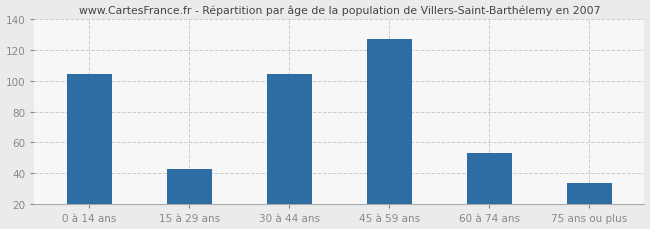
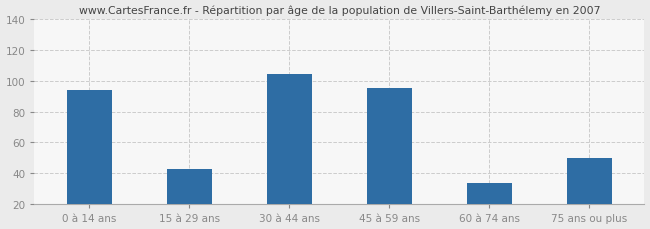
0 à 14 ans: 104 -> 94
45 à 59 ans: 127 -> 95
60 à 74 ans: 53 -> 34
75 ans ou plus: 34 -> 50
